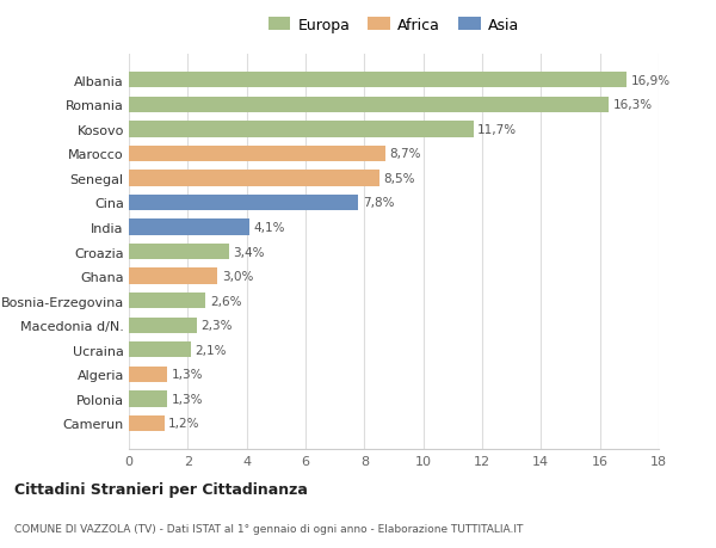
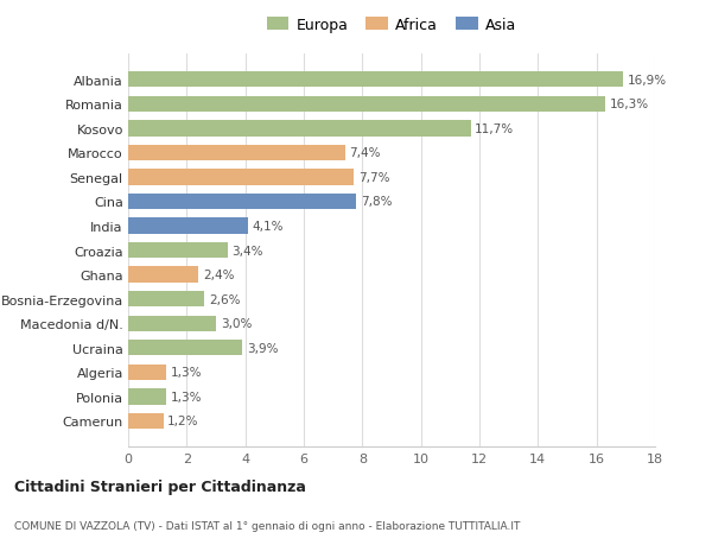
Marocco: 8,7% -> 7,4%
Senegal: 8,5% -> 7,7%
Ghana: 3,0% -> 2,4%
Macedonia d/N.: 2,3% -> 3,0%
Ucraina: 2,1% -> 3,9%
